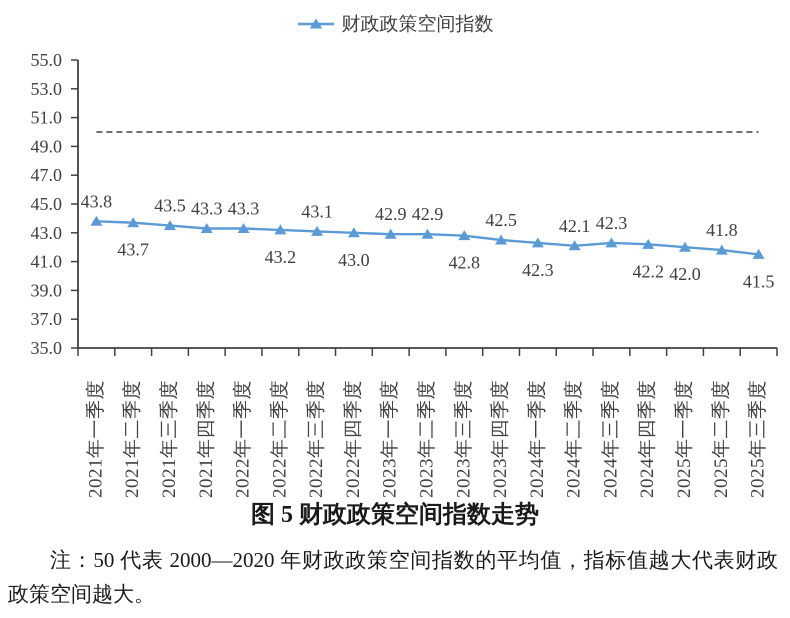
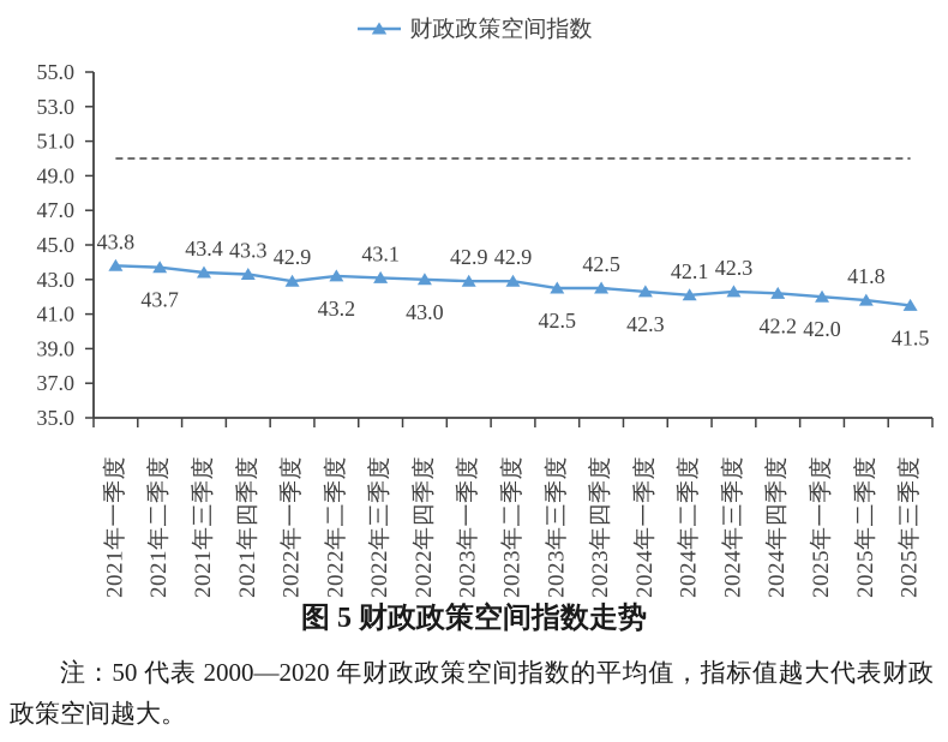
2021年三季度: 43.5 -> 43.4
2022年一季度: 43.3 -> 42.9
2023年三季度: 42.8 -> 42.5
